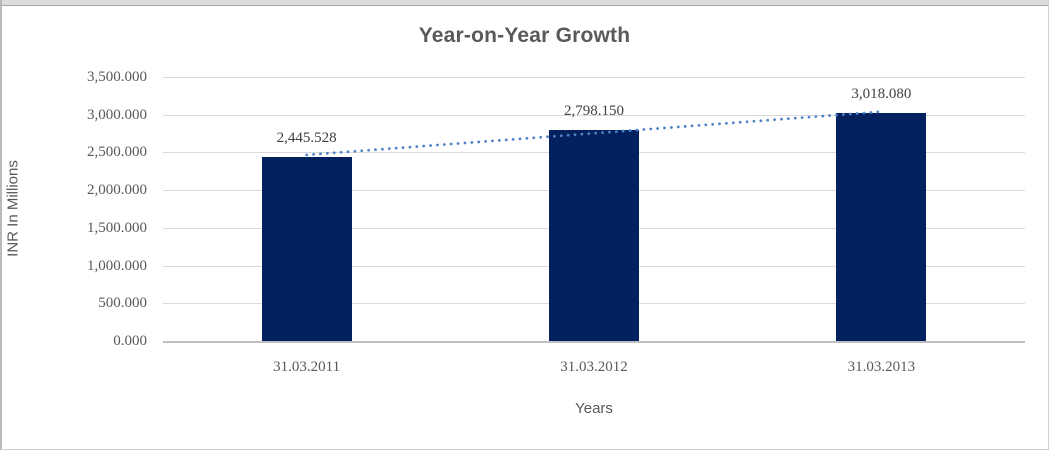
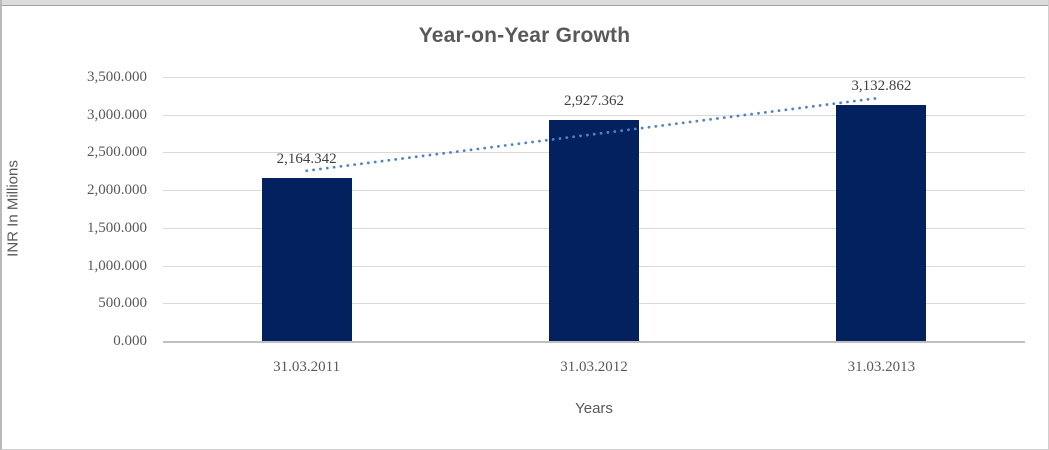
31.03.2011: 2,445.528 -> 2,164.342
31.03.2012: 2,798.150 -> 2,927.362
31.03.2013: 3,018.080 -> 3,132.862
